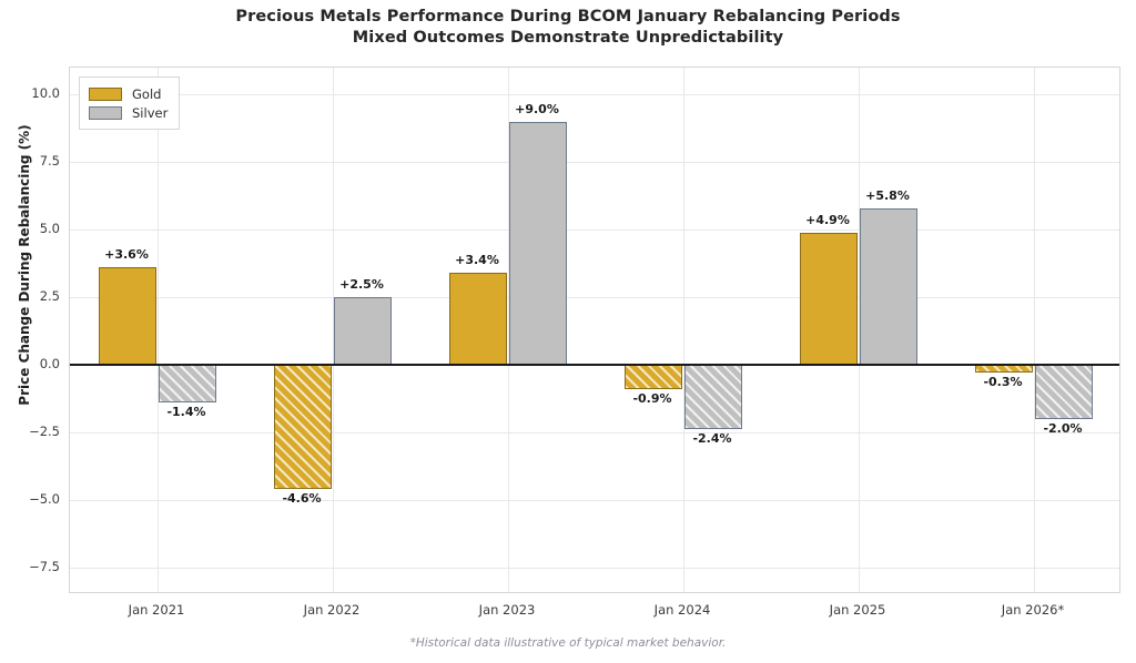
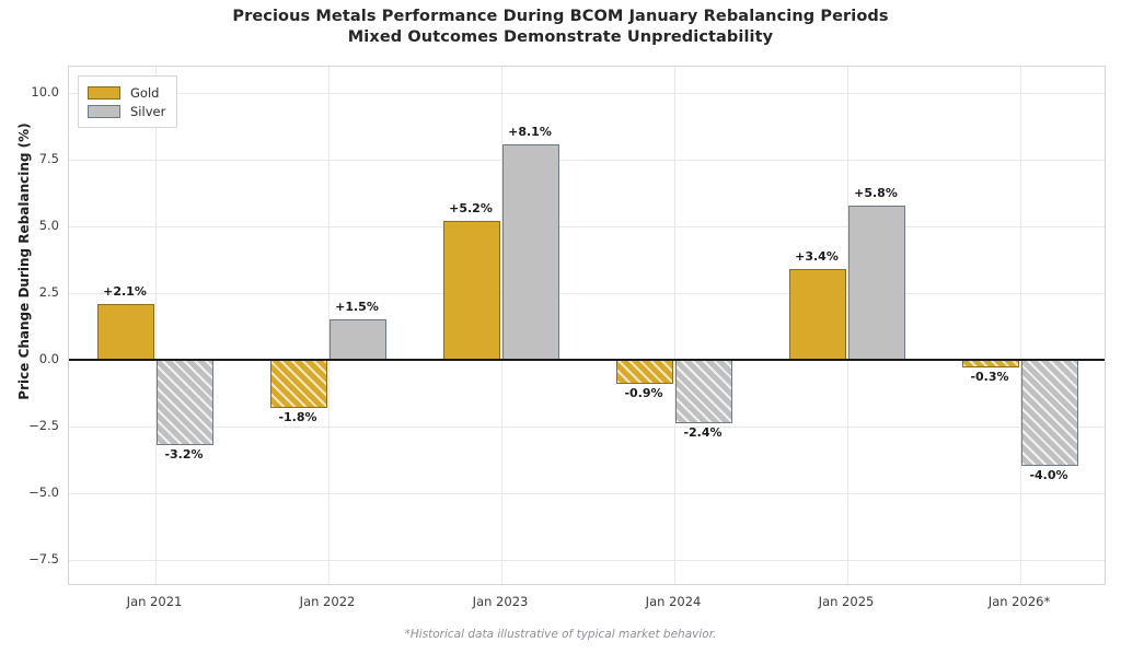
Gold/Jan 2021: +3.6% -> +2.1%
Silver/Jan 2021: -1.4% -> -3.2%
Gold/Jan 2022: -4.6% -> -1.8%
Silver/Jan 2022: +2.5% -> +1.5%
Gold/Jan 2023: +3.4% -> +5.2%
Silver/Jan 2023: +9.0% -> +8.1%
Gold/Jan 2025: +4.9% -> +3.4%
Silver/Jan 2026*: -2.0% -> -4.0%
